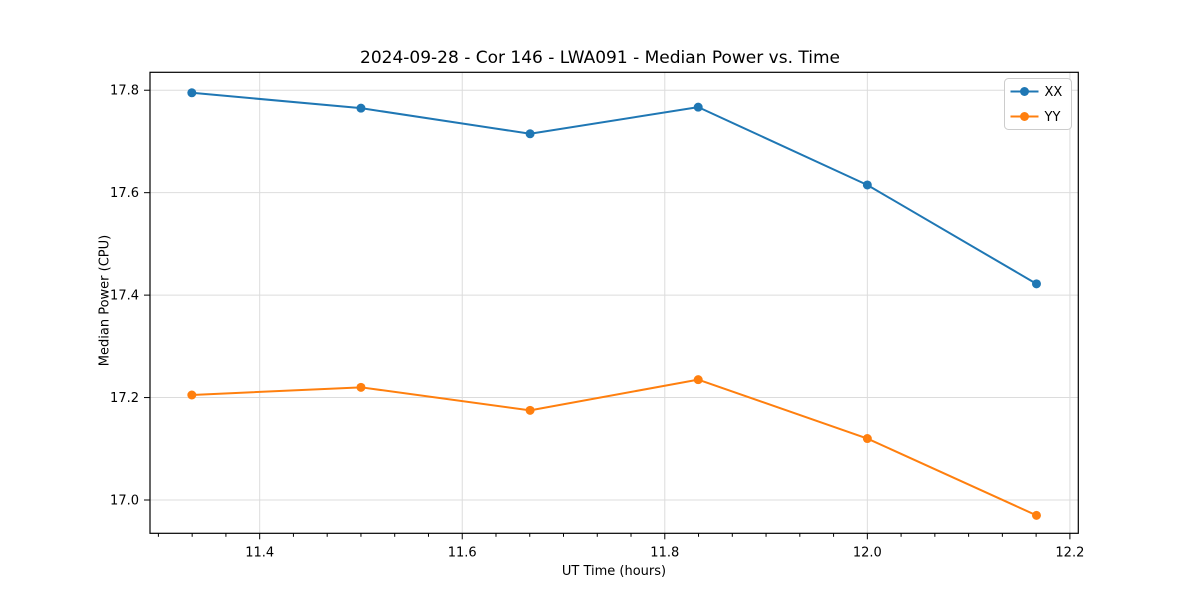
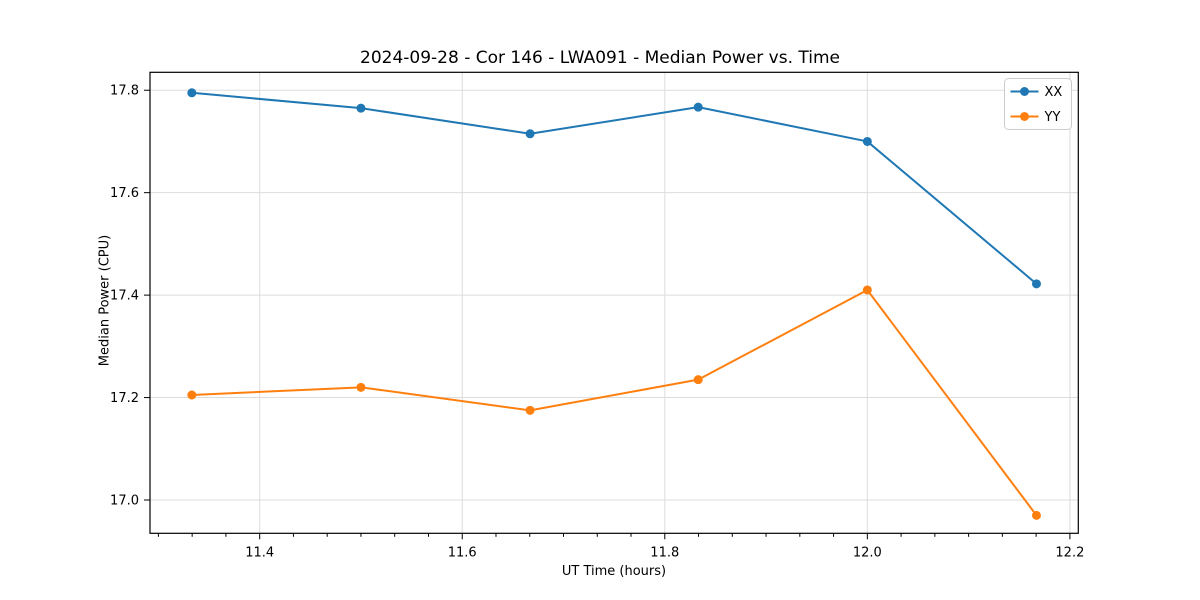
XX/12.0: 17.61 -> 17.70
YY/12.0: 17.12 -> 17.41
